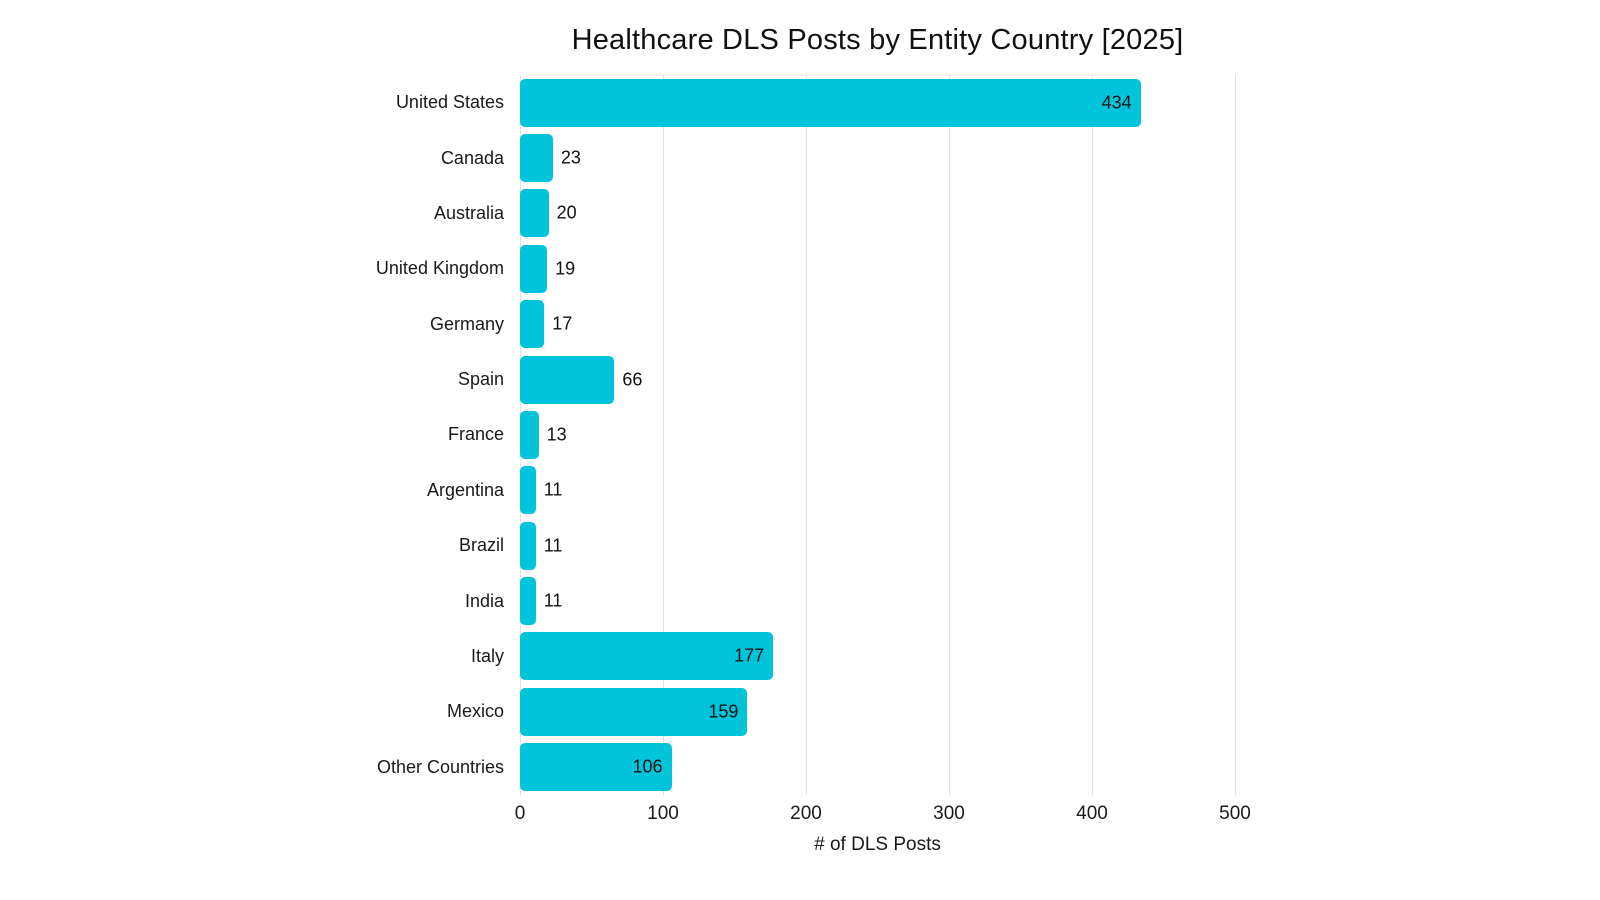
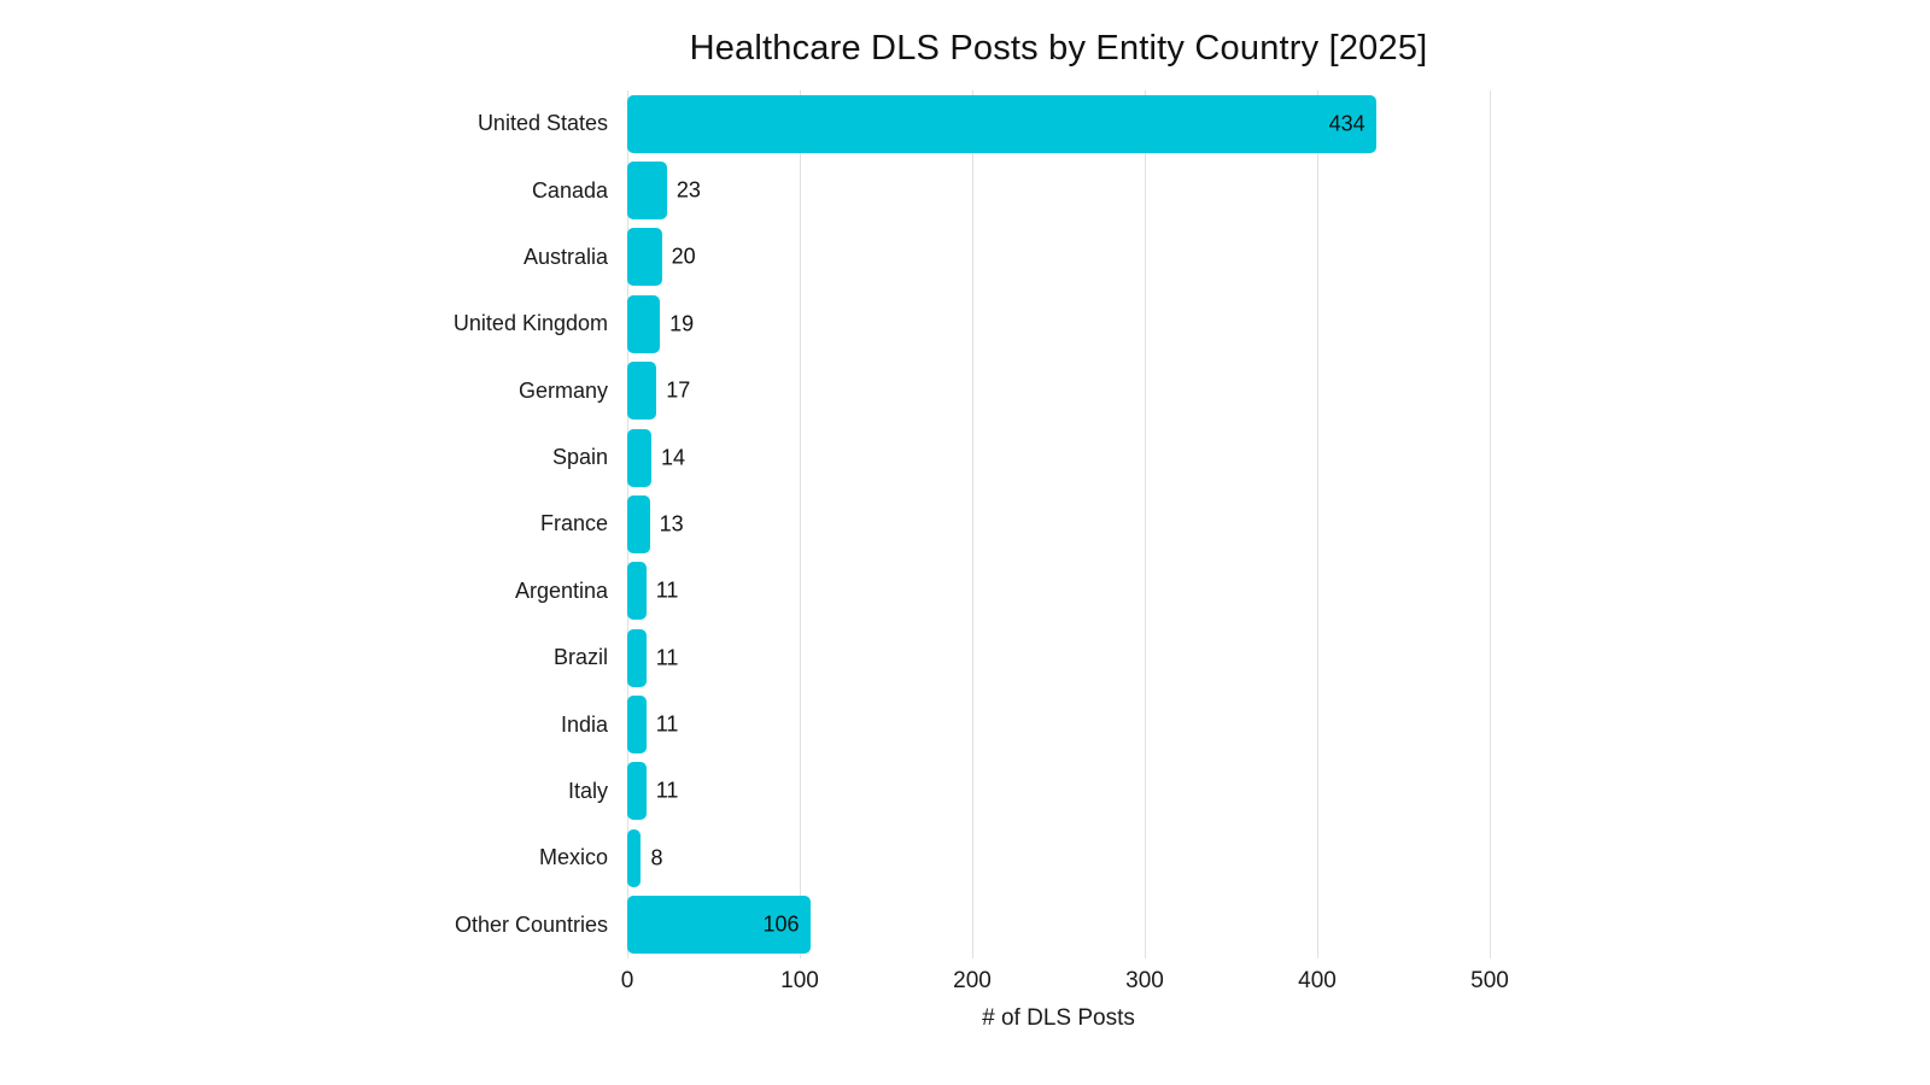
Spain: 66 -> 14
Italy: 177 -> 11
Mexico: 159 -> 8
